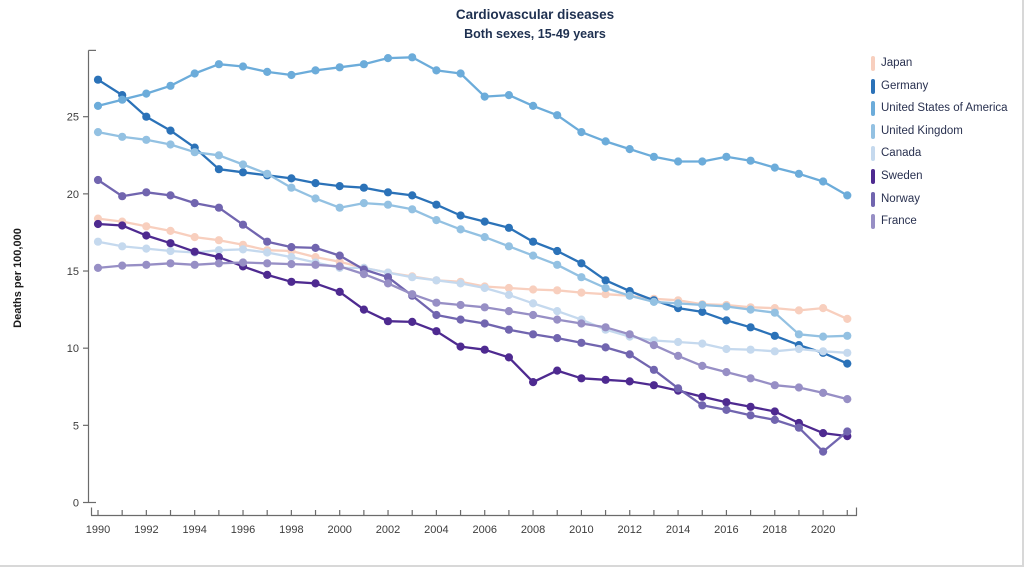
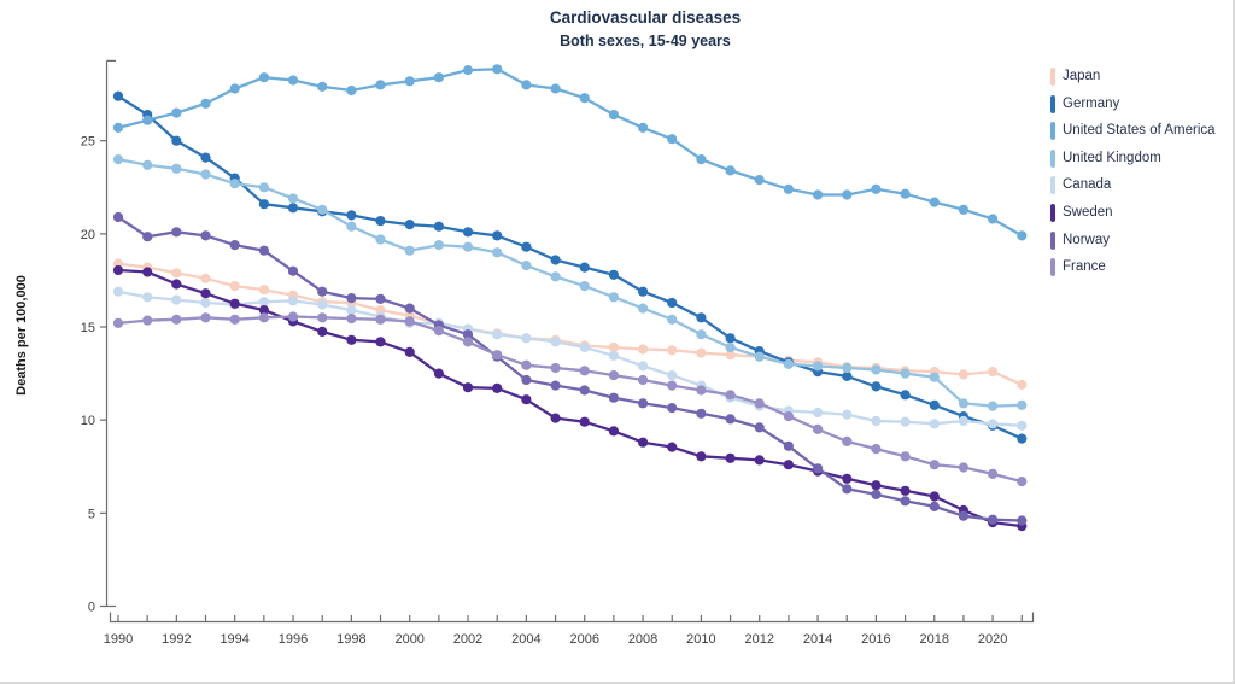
United States of America/2006: 26.3 -> 27.3
Sweden/2008: 7.8 -> 8.8
Norway/2020: 3.3 -> 4.7
